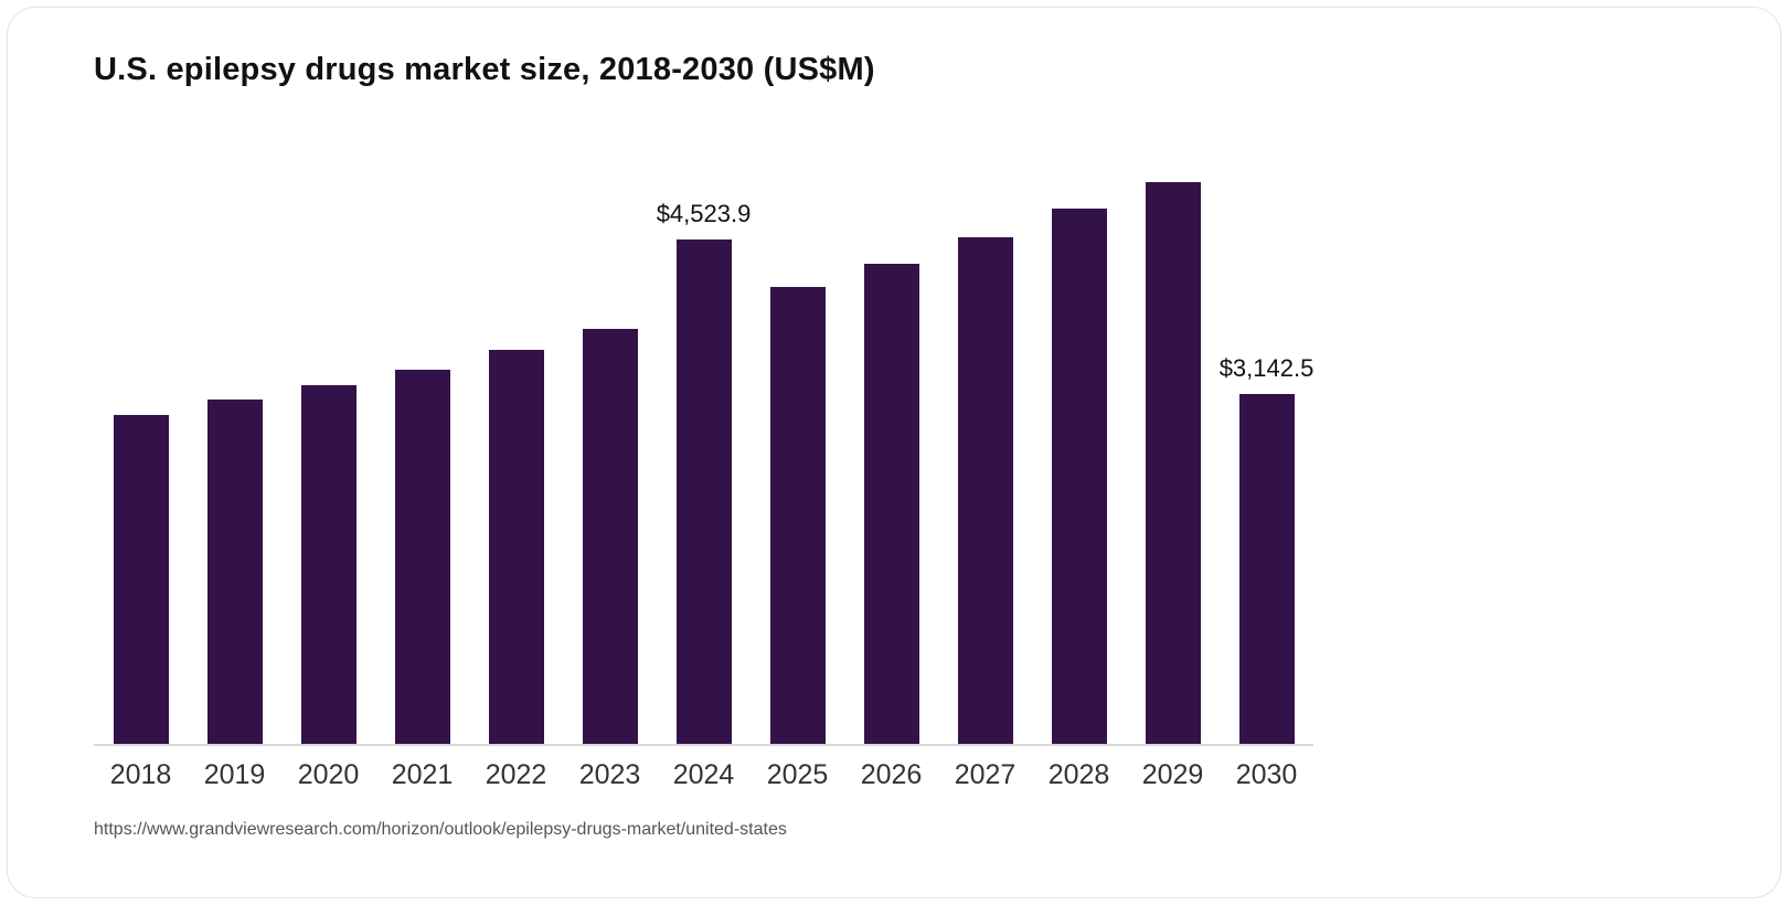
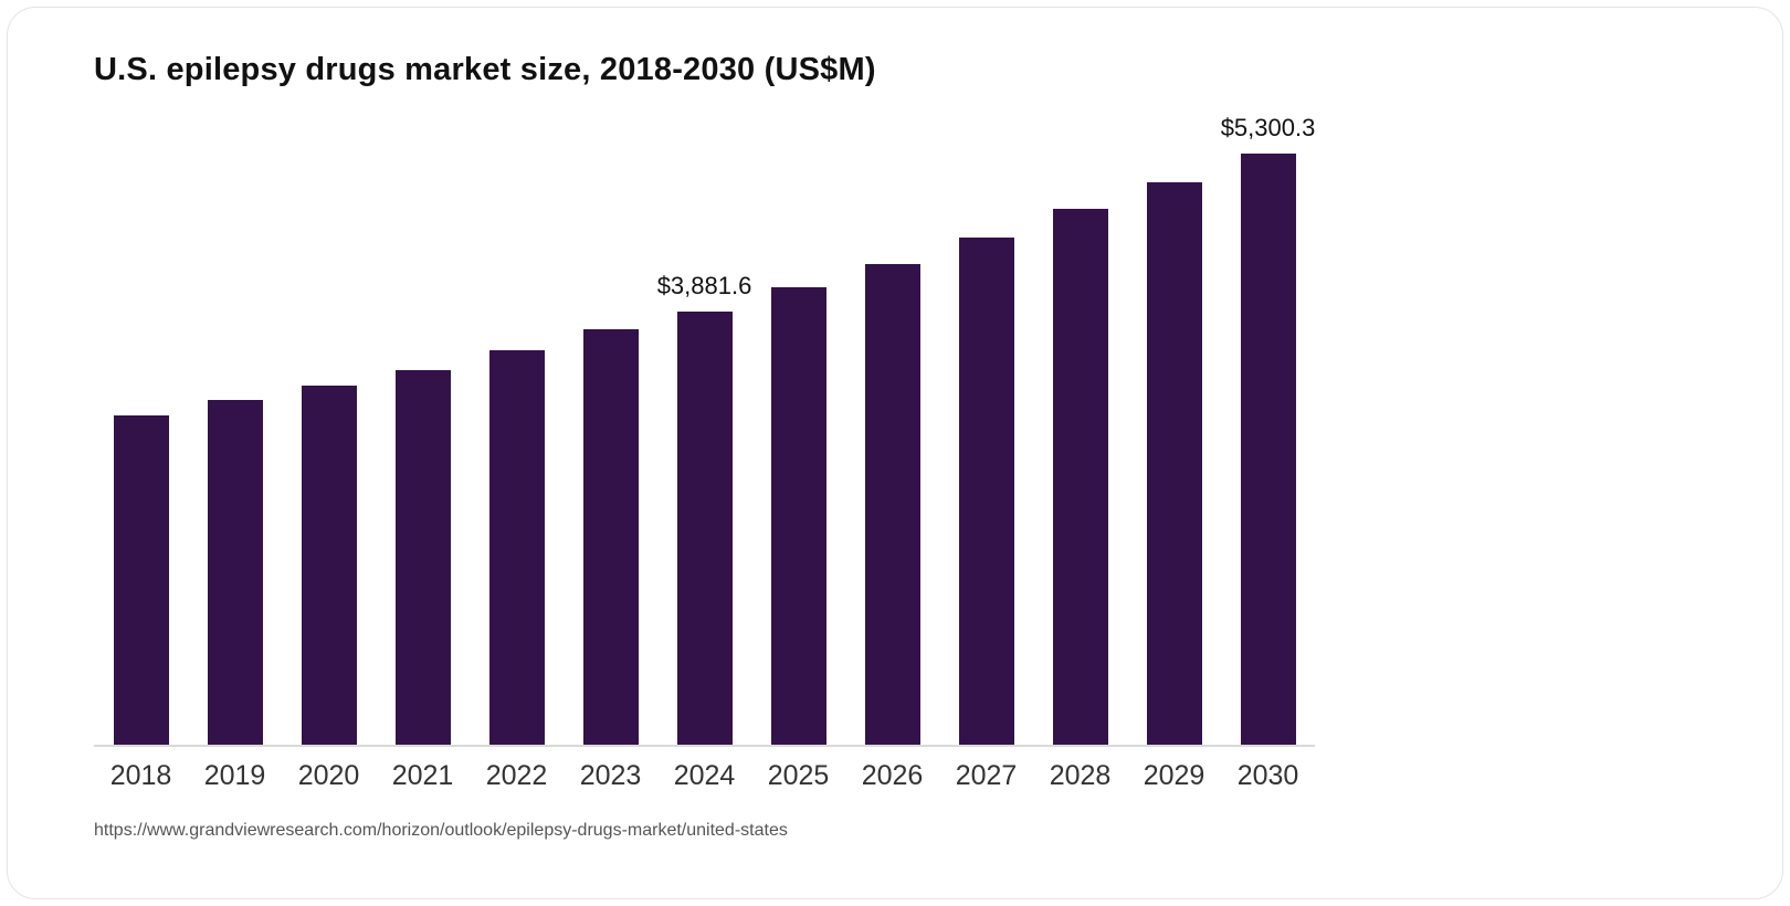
2024: $4,523.9 -> $3,881.6
2030: $3,142.5 -> $5,300.3
